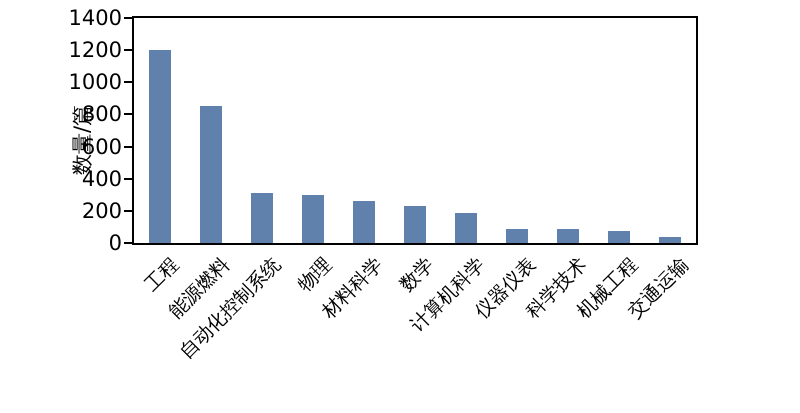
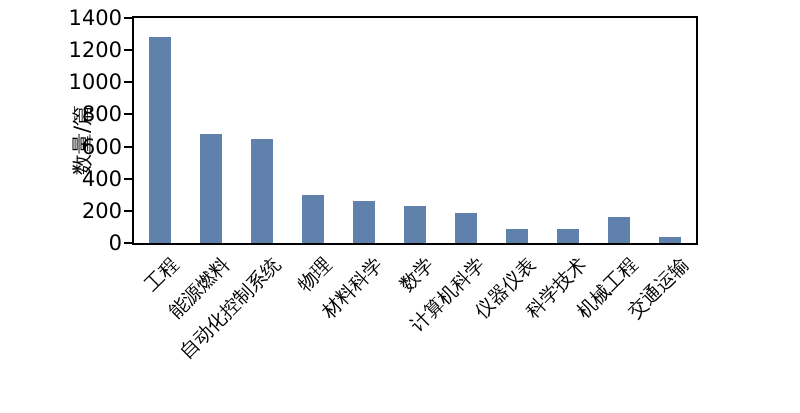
工程: 1200 -> 1280
能源燃料: 850 -> 680
自动化控制系统: 310 -> 650
机械工程: 80 -> 160
